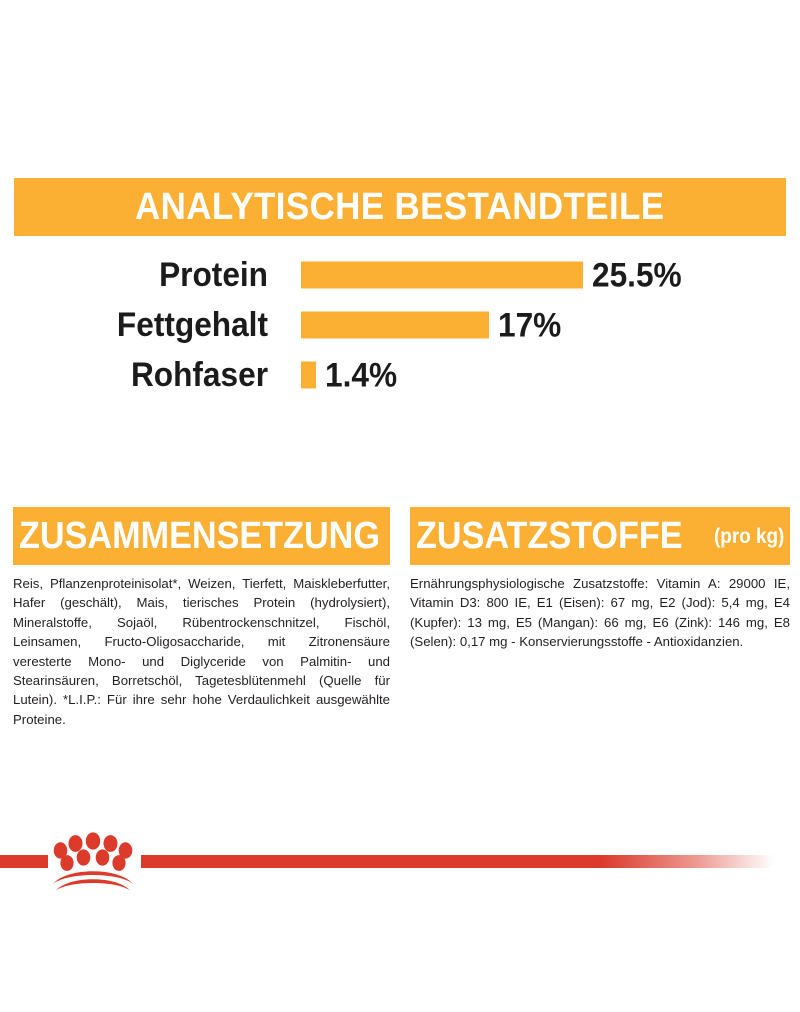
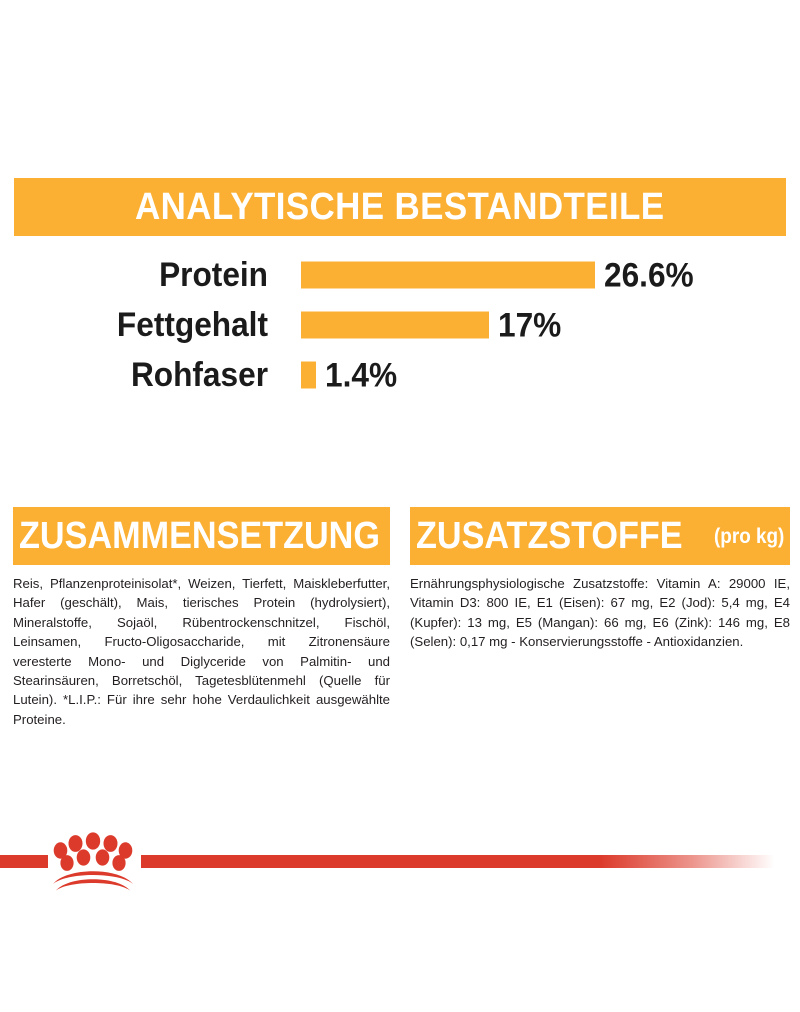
Protein: 25.5% -> 26.6%
